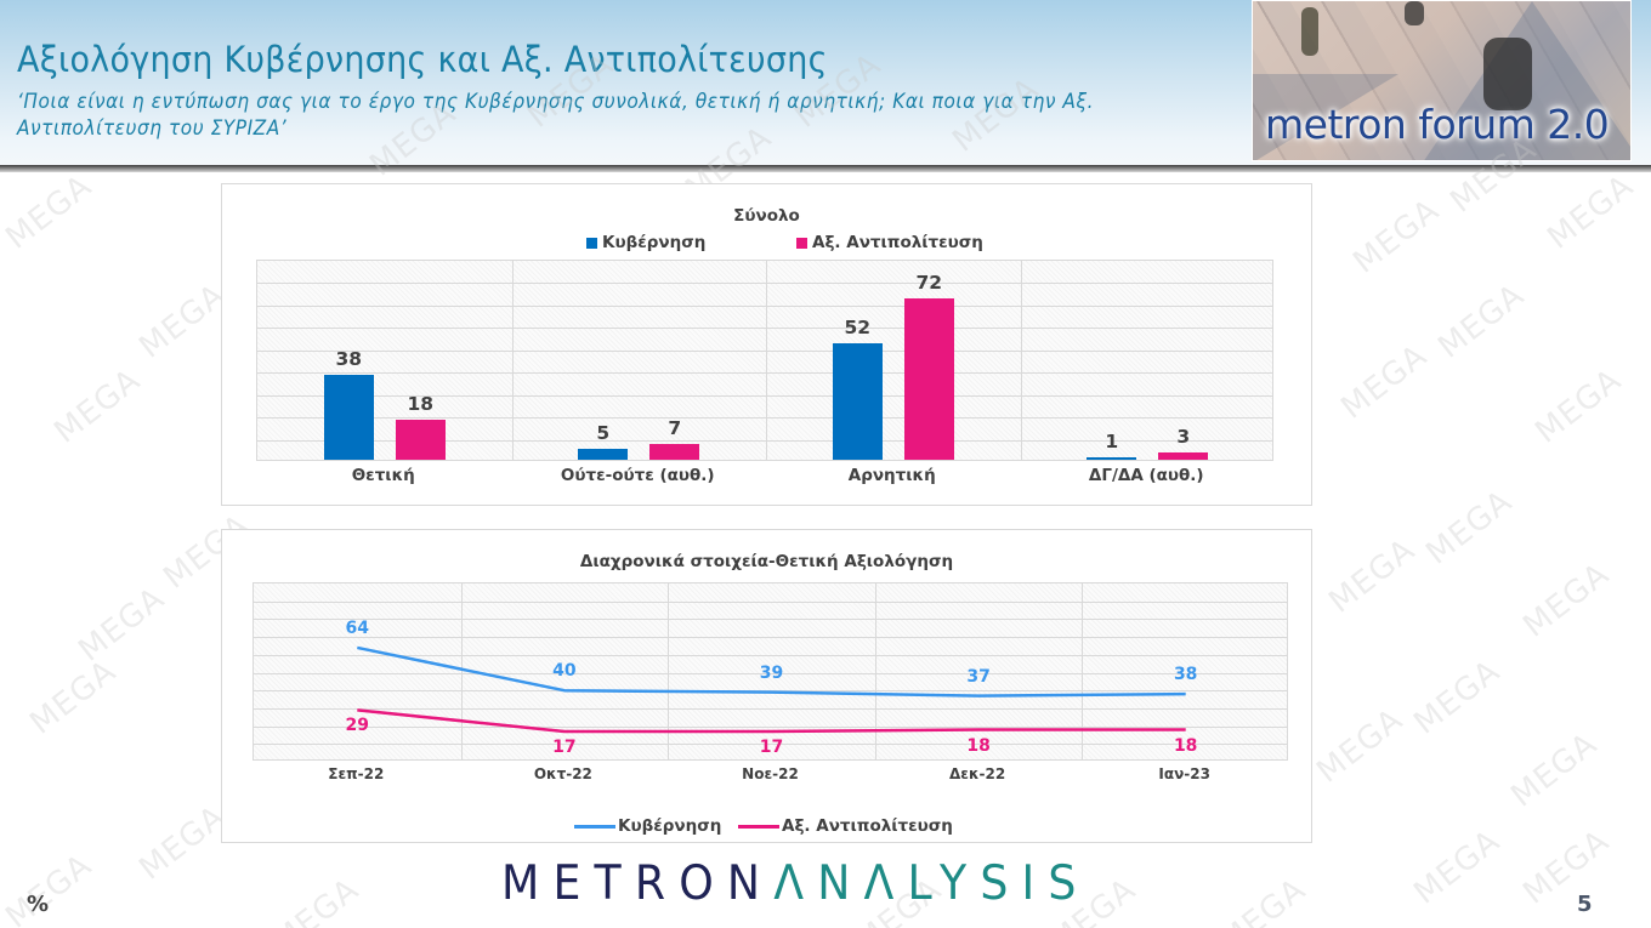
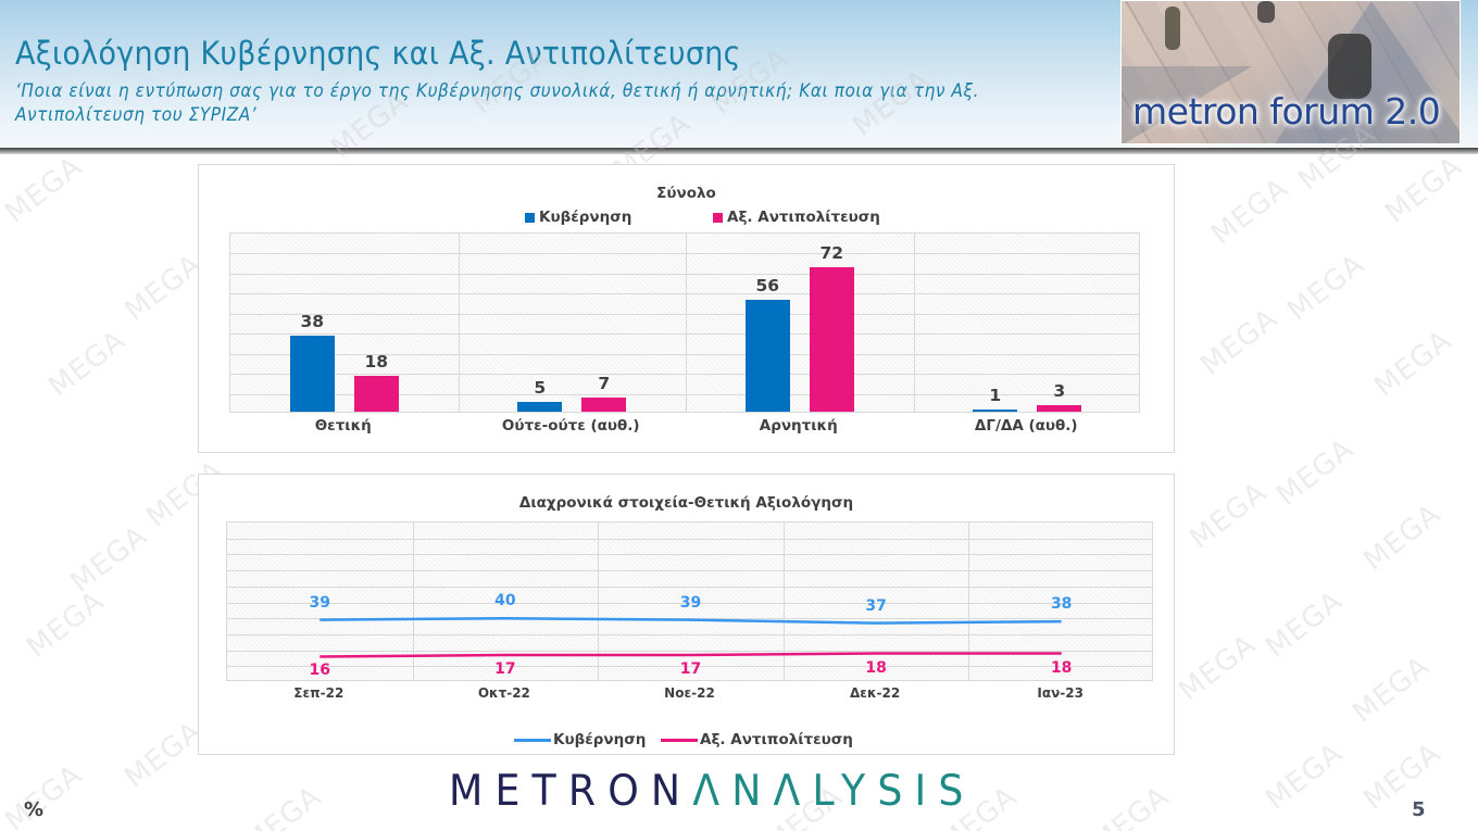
Σύνολο/Κυβέρνηση/Αρνητική: 52 -> 56
Διαχρονικά στοιχεία-Θετική Αξιολόγηση/Κυβέρνηση/Σεπ-22: 64 -> 39
Διαχρονικά στοιχεία-Θετική Αξιολόγηση/Αξ. Αντιπολίτευση/Σεπ-22: 29 -> 16
